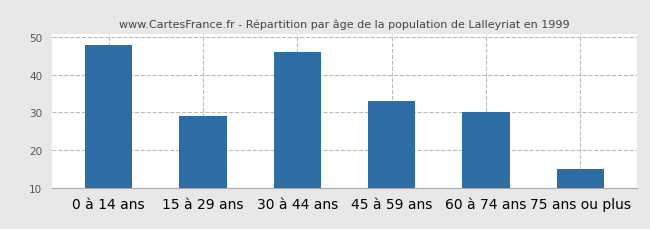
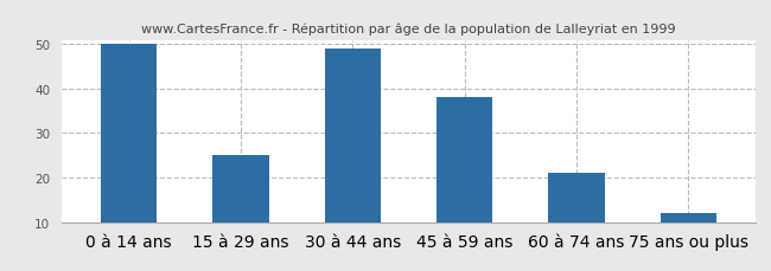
0 à 14 ans: 48 -> 50
15 à 29 ans: 29 -> 25
30 à 44 ans: 46 -> 49
45 à 59 ans: 33 -> 38
60 à 74 ans: 30 -> 21
75 ans ou plus: 15 -> 12
